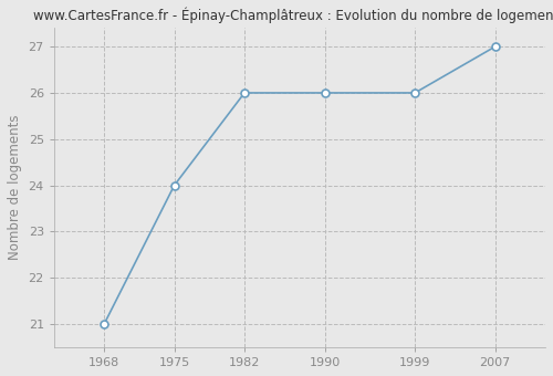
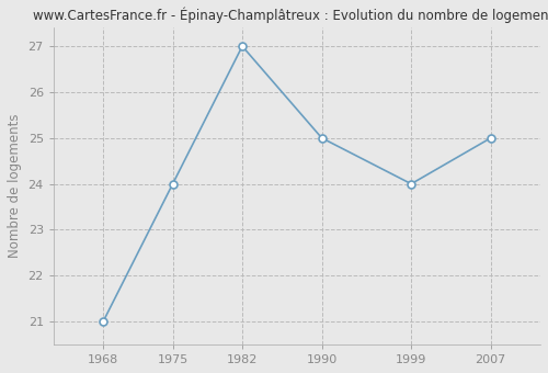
1982: 26 -> 27
1990: 26 -> 25
1999: 26 -> 24
2007: 27 -> 25
